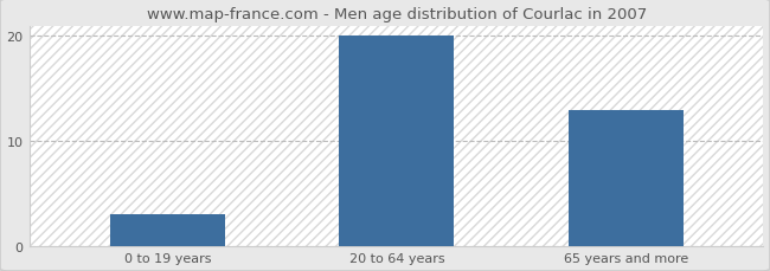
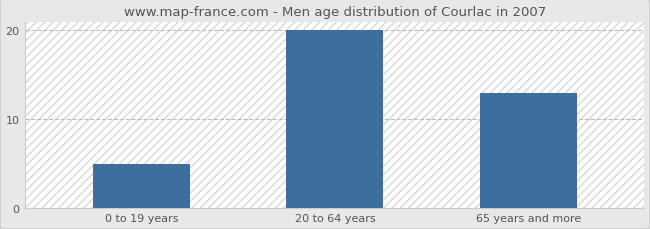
0 to 19 years: 3 -> 5
